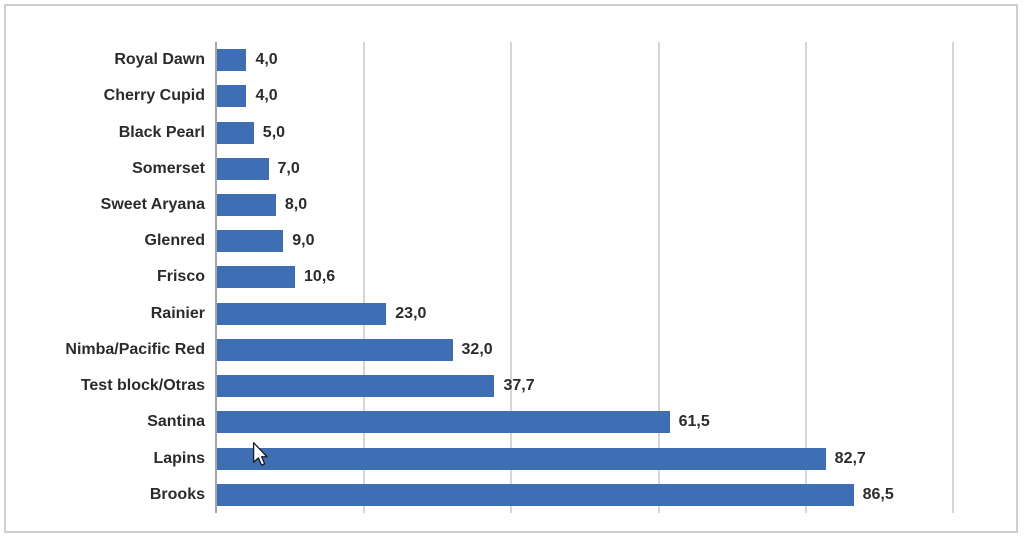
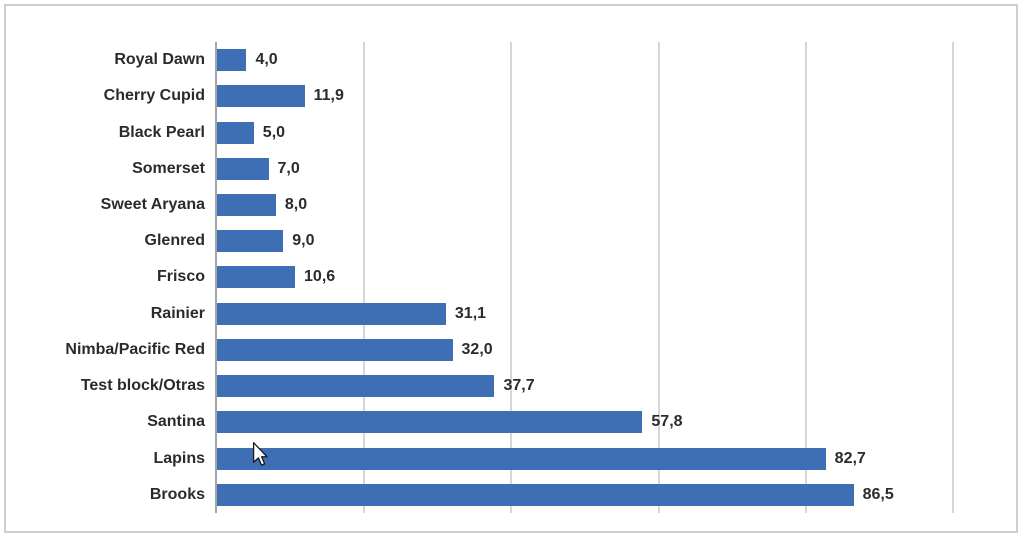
Cherry Cupid: 4,0 -> 11,9
Rainier: 23,0 -> 31,1
Santina: 61,5 -> 57,8
